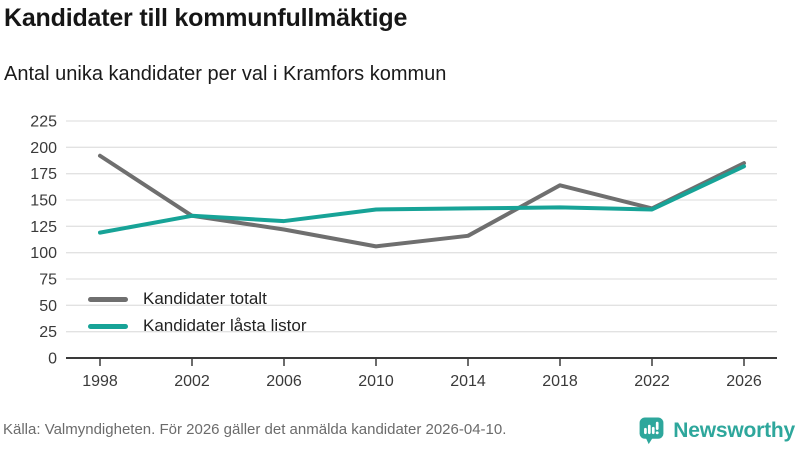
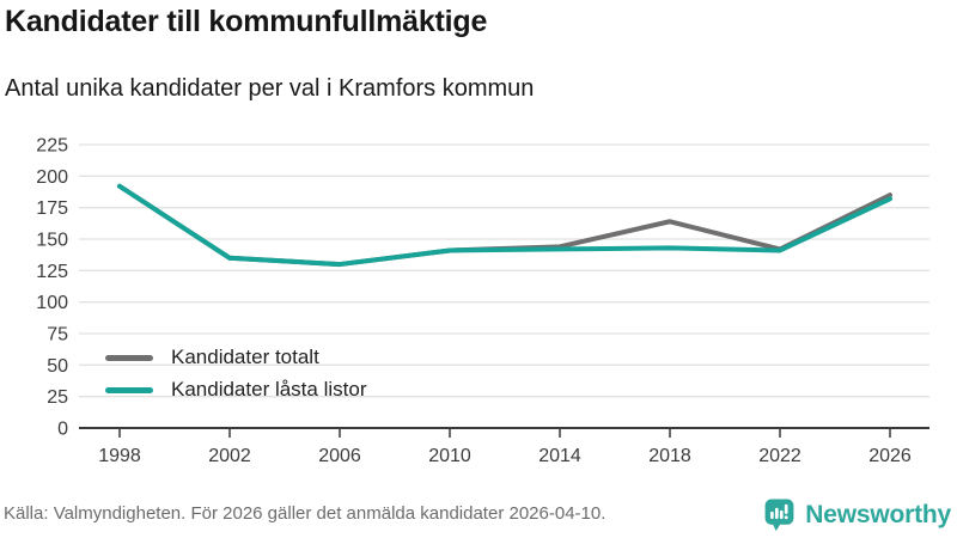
Kandidater låsta listor/1998: 119 -> 192
Kandidater totalt/2006: 122 -> 130
Kandidater totalt/2010: 106 -> 141
Kandidater totalt/2014: 116 -> 144
